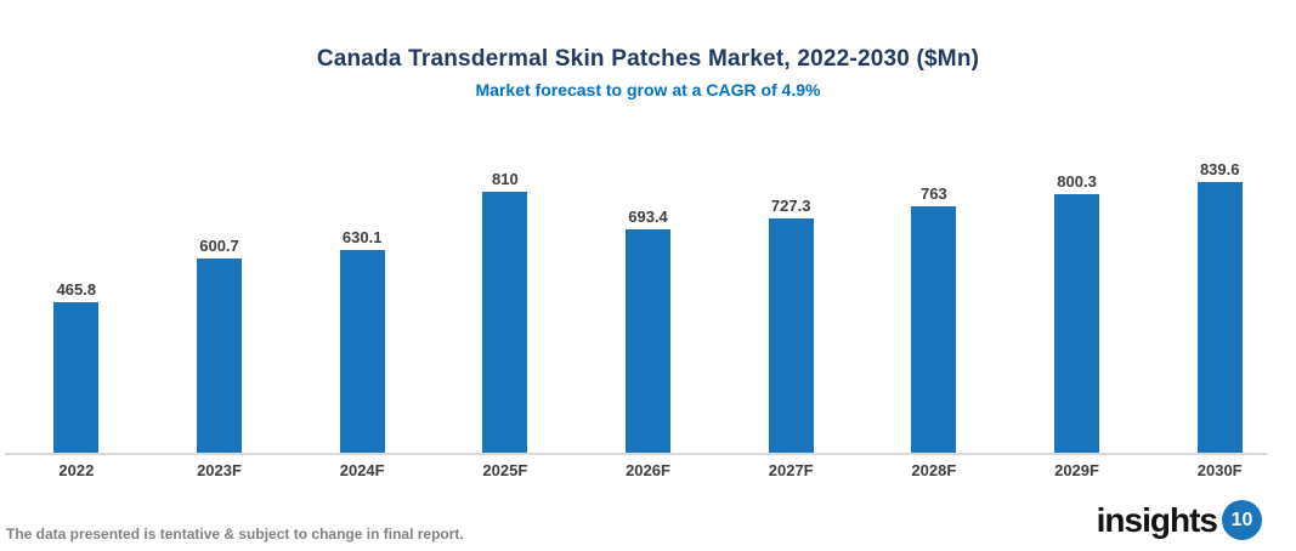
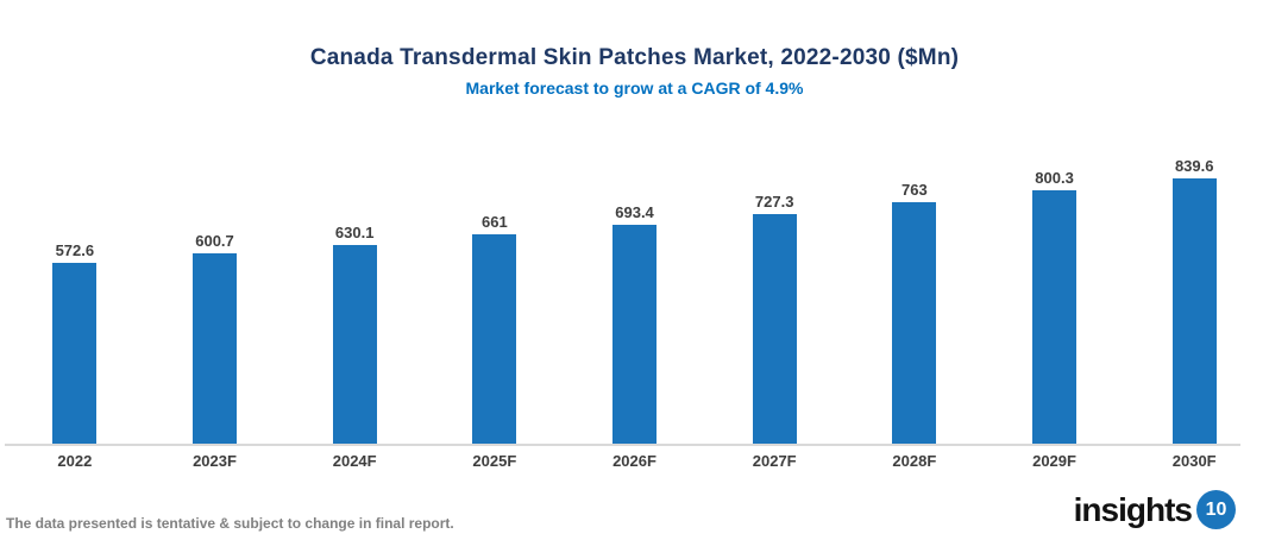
2022: 465.8 -> 572.6
2025F: 810 -> 661
